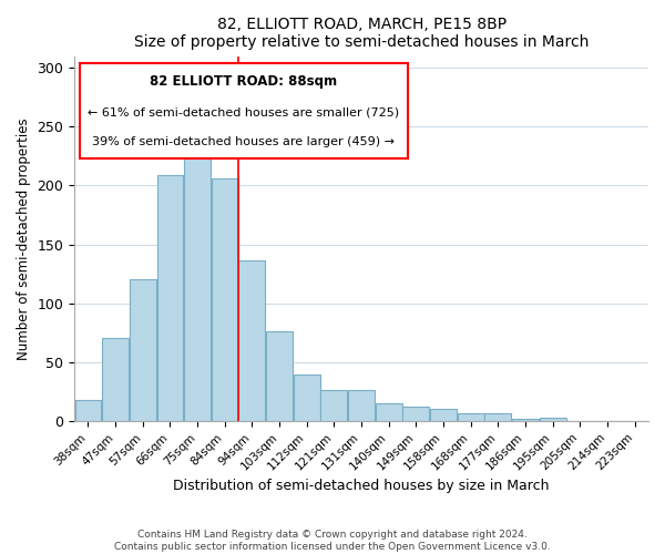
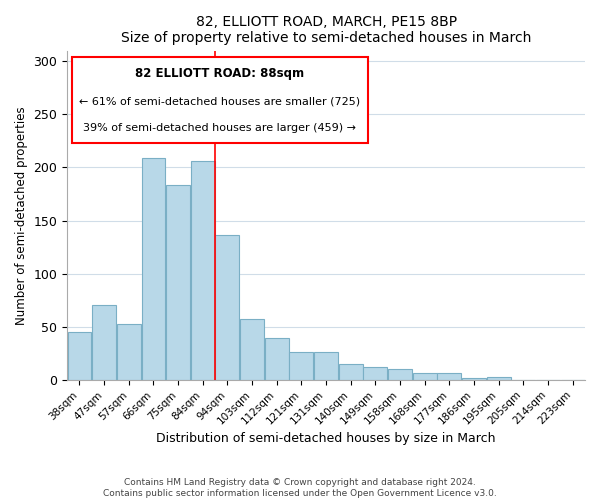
38sqm: 18 -> 45
57sqm: 120 -> 53
75sqm: 225 -> 183
103sqm: 76 -> 57
